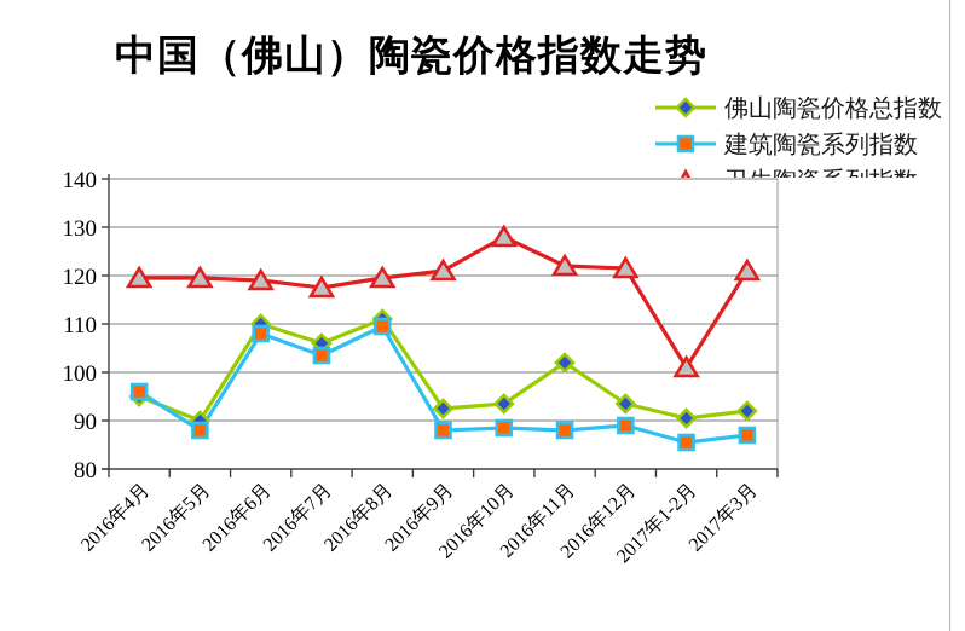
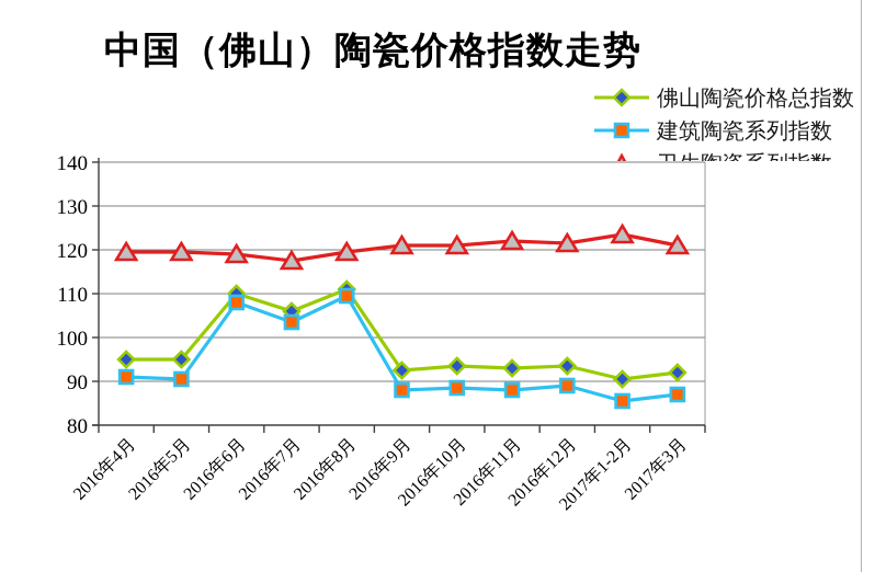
建筑陶瓷系列指数/2016年4月: 96 -> 91
佛山陶瓷价格总指数/2016年5月: 90 -> 95
建筑陶瓷系列指数/2016年5月: 88 -> 90
卫生陶瓷系列指数/2016年10月: 128 -> 121
佛山陶瓷价格总指数/2016年11月: 102 -> 93
卫生陶瓷系列指数/2017年1-2月: 101 -> 124
